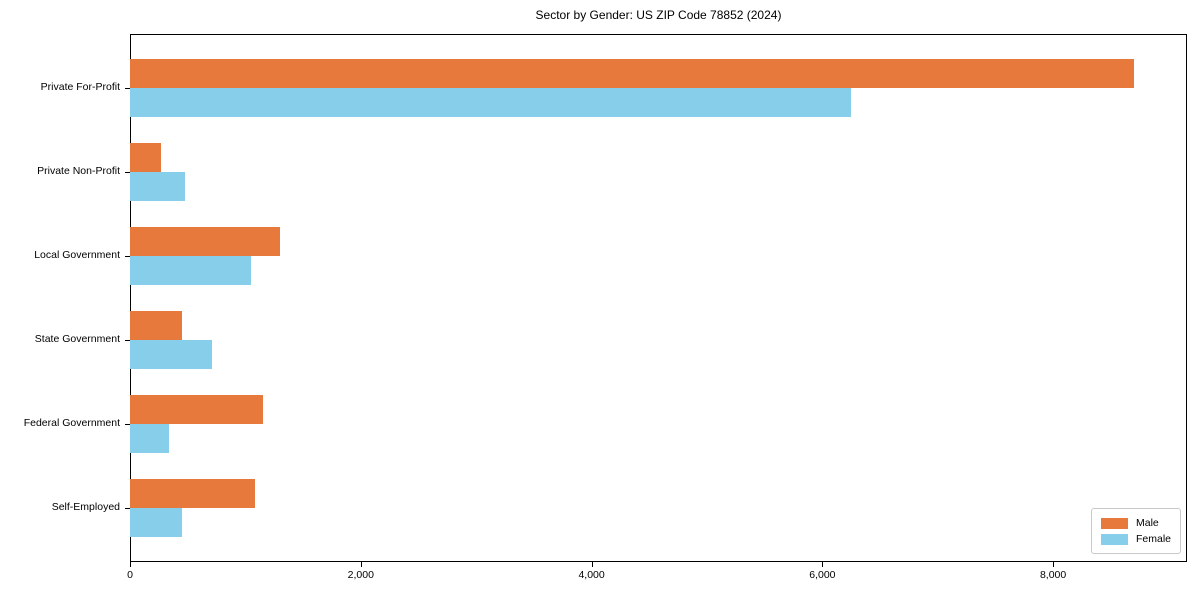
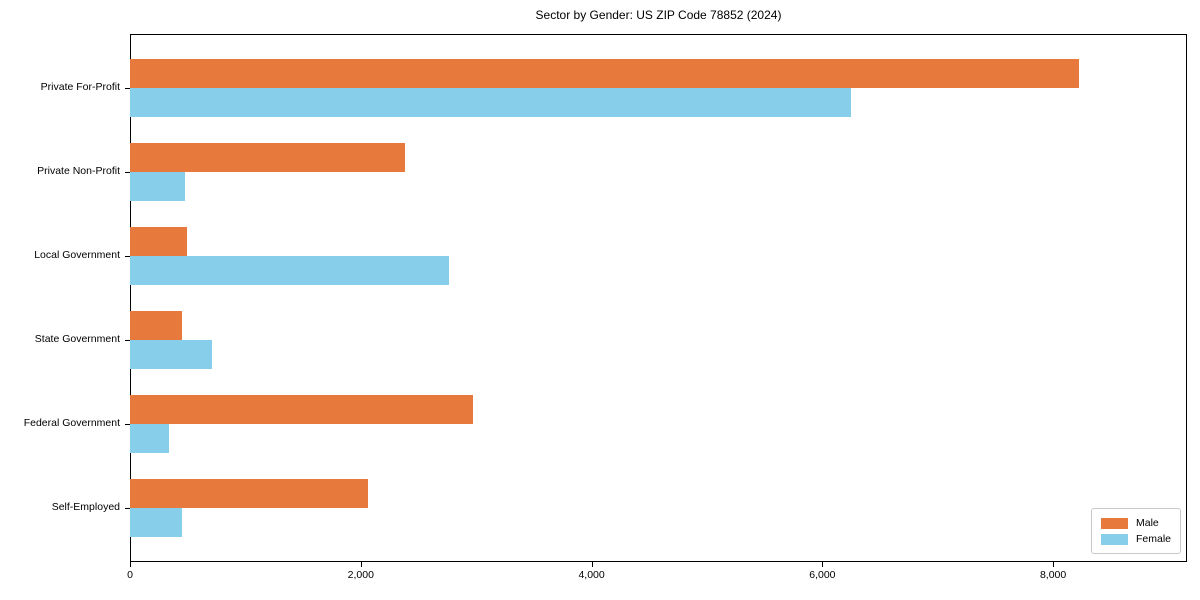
Male/Private For-Profit: 8700 -> 8220
Male/Private Non-Profit: 270 -> 2380
Male/Local Government: 1300 -> 490
Female/Local Government: 1050 -> 2760
Male/Federal Government: 1150 -> 2970
Male/Self-Employed: 1080 -> 2060
